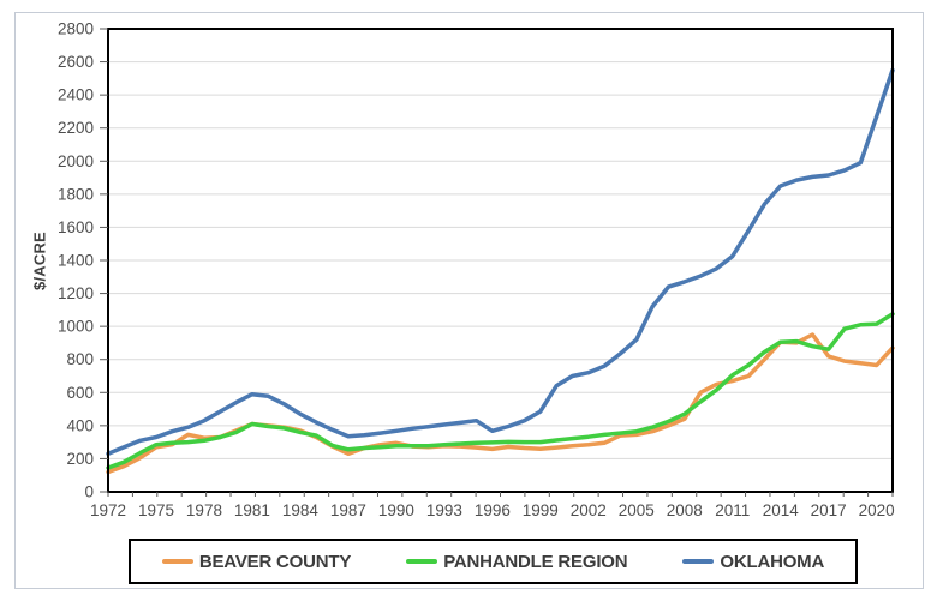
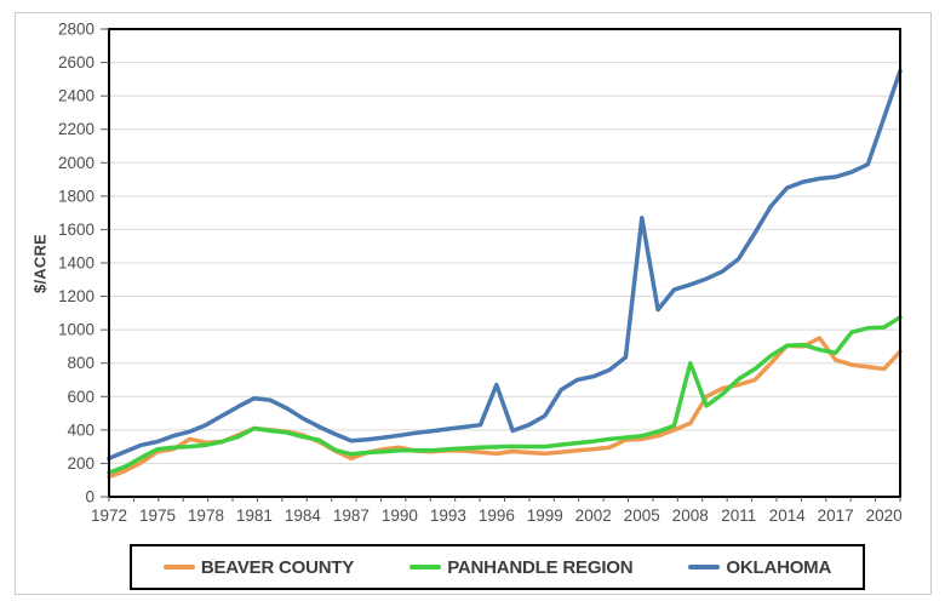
OKLAHOMA/1996: 370 -> 670
OKLAHOMA/2005: 920 -> 1670
PANHANDLE REGION/2008: 470 -> 800
